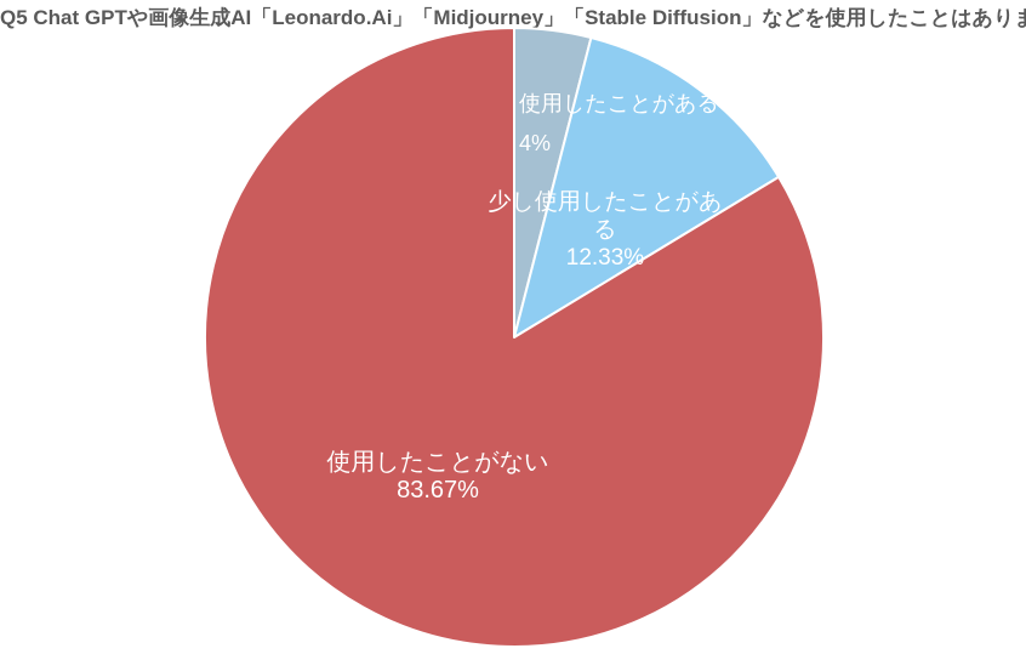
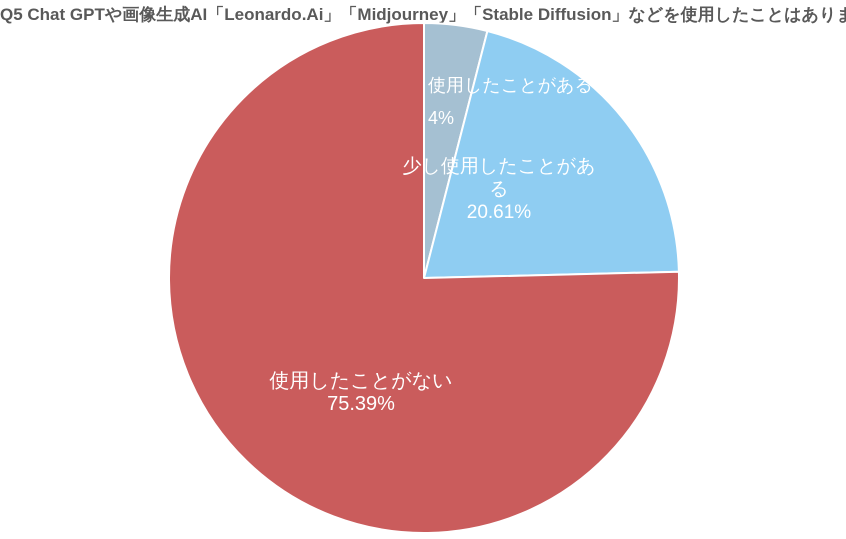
少し使用したことがある: 12.33% -> 20.61%
使用したことがない: 83.67% -> 75.39%
